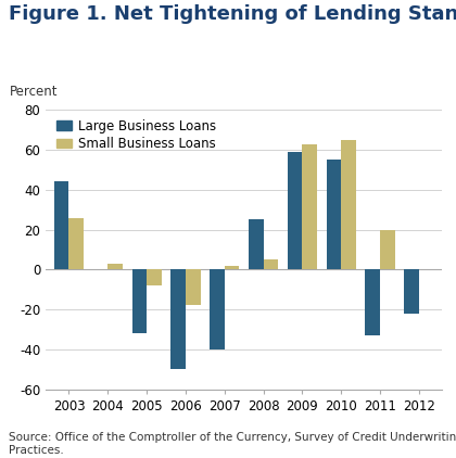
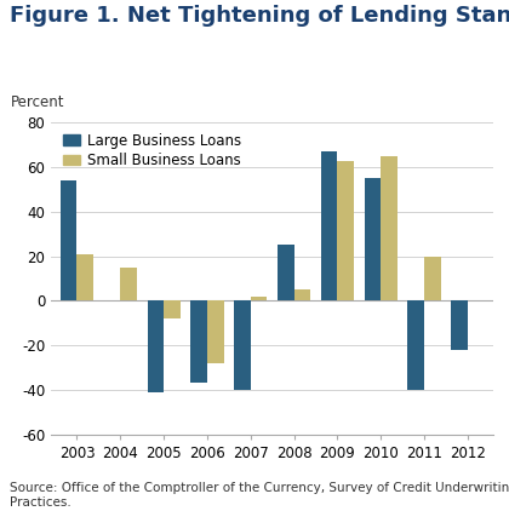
Large Business Loans/2003: 44 -> 54
Small Business Loans/2003: 26 -> 21
Small Business Loans/2004: 3 -> 15
Large Business Loans/2005: -32 -> -41
Large Business Loans/2006: -50 -> -37
Small Business Loans/2006: -18 -> -28
Large Business Loans/2009: 59 -> 67
Large Business Loans/2011: -33 -> -40
